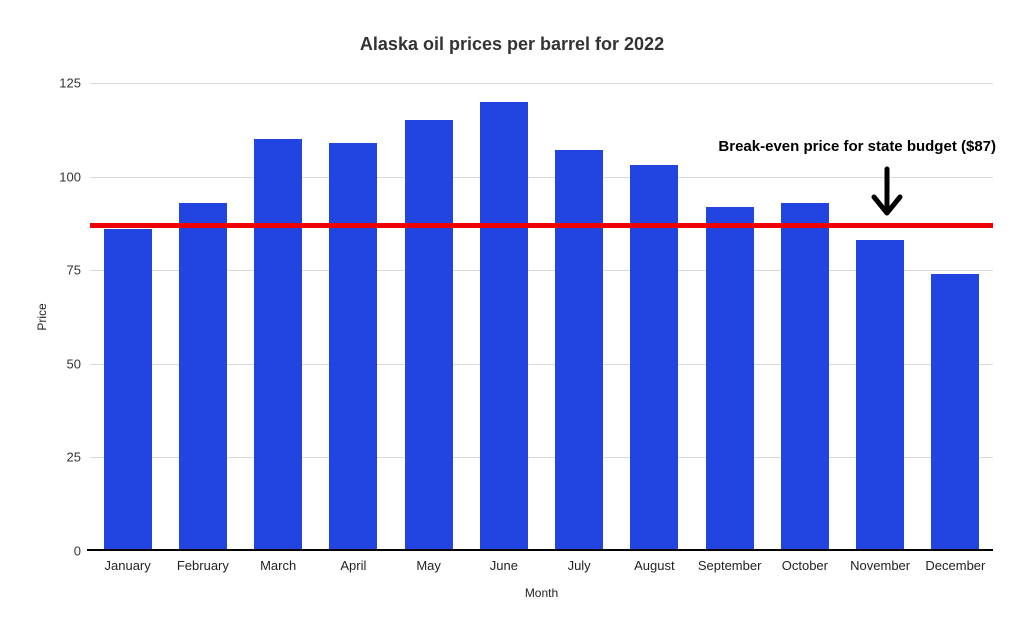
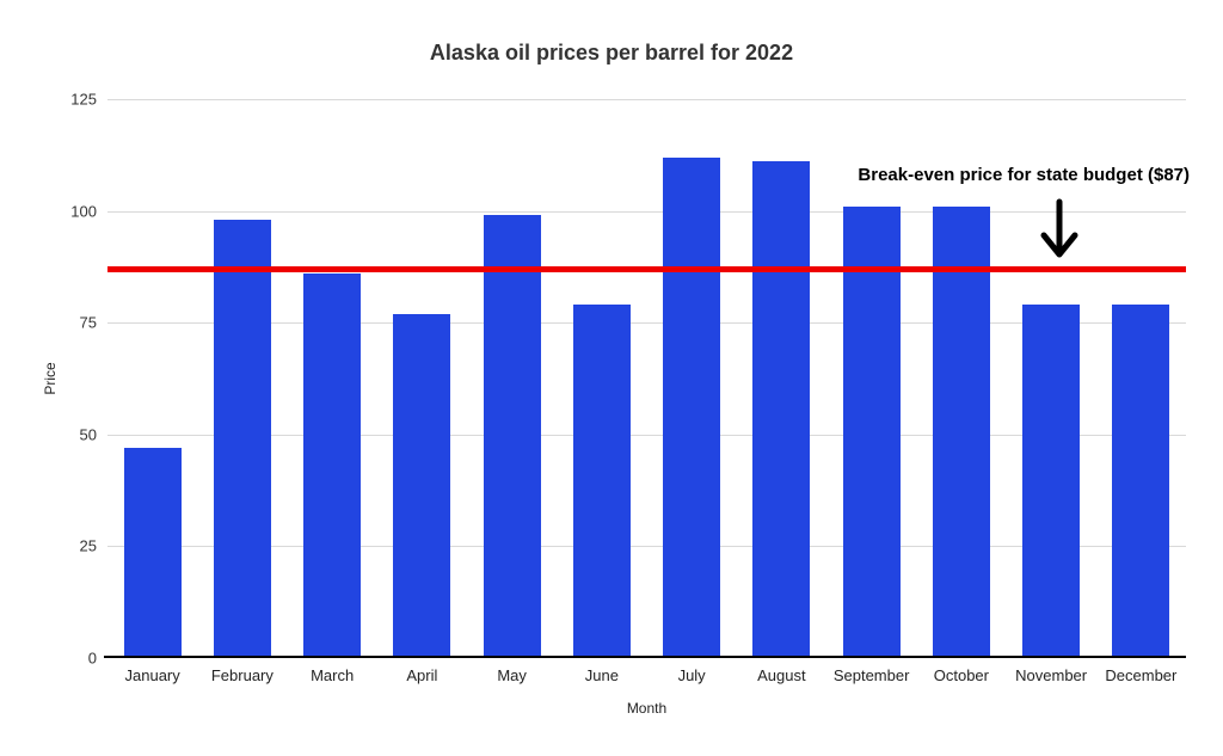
January: 86 -> 47
February: 93 -> 98
March: 110 -> 86
April: 109 -> 77
May: 115 -> 99
June: 120 -> 79
July: 107 -> 112
August: 103 -> 111
September: 92 -> 101
October: 93 -> 101
November: 83 -> 79
December: 74 -> 79
